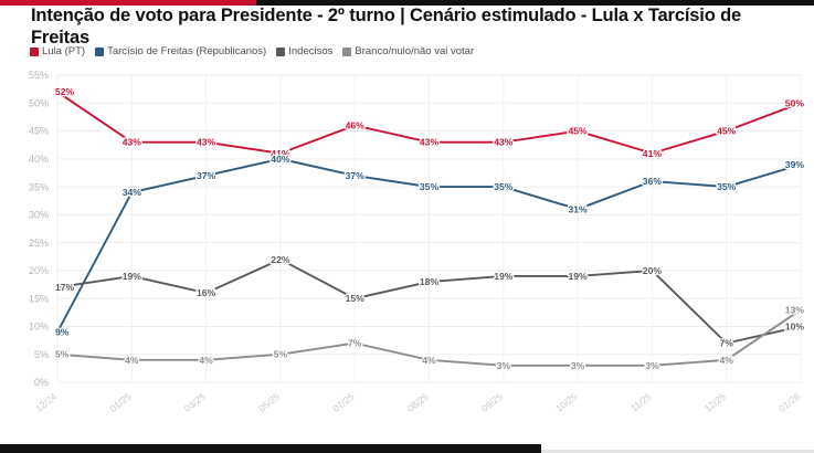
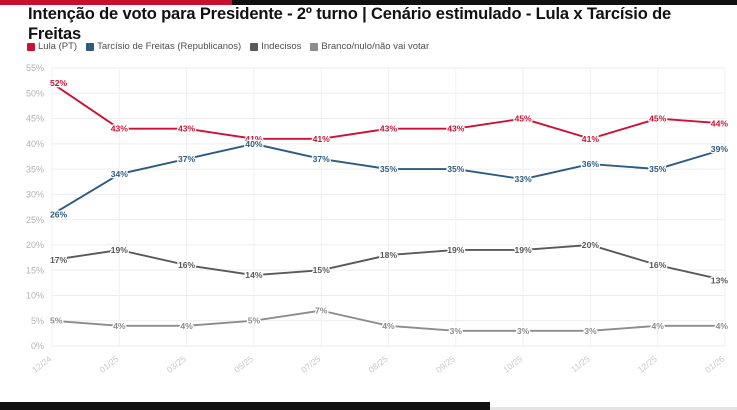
Tarcísio de Freitas (Republicanos)/12/24: 9% -> 26%
Indecisos/05/25: 22% -> 14%
Lula (PT)/07/25: 46% -> 41%
Tarcísio de Freitas (Republicanos)/10/25: 31% -> 33%
Indecisos/12/25: 7% -> 16%
Lula (PT)/01/26: 50% -> 44%
Indecisos/01/26: 10% -> 13%
Branco/nulo/não vai votar/01/26: 13% -> 4%
